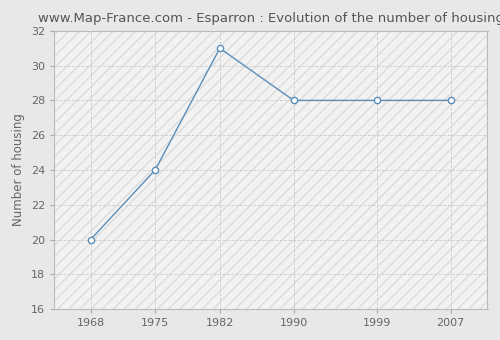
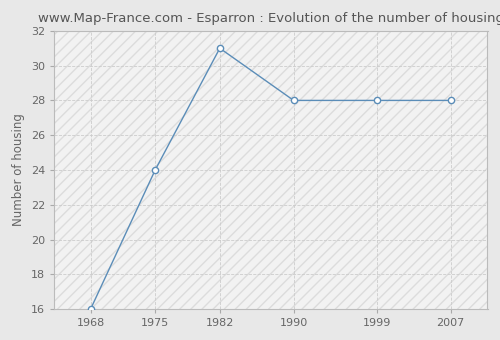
1968: 20 -> 16
